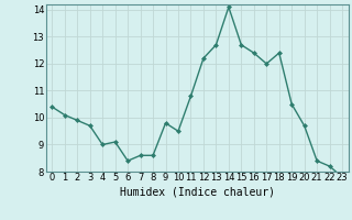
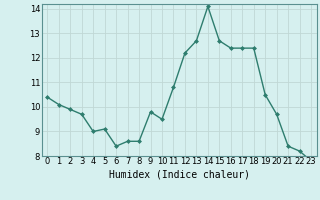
17: 12.0 -> 12.4
